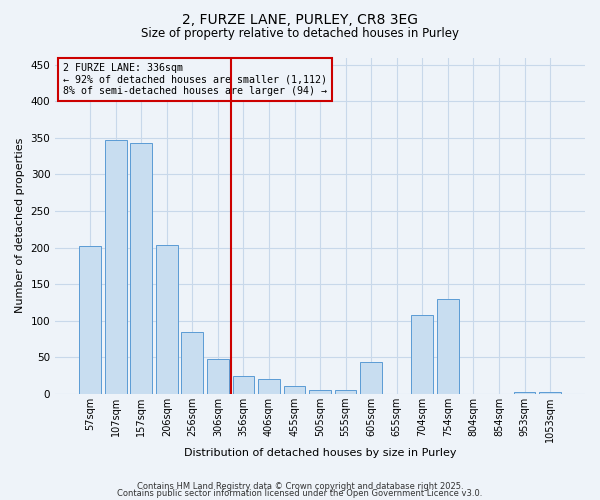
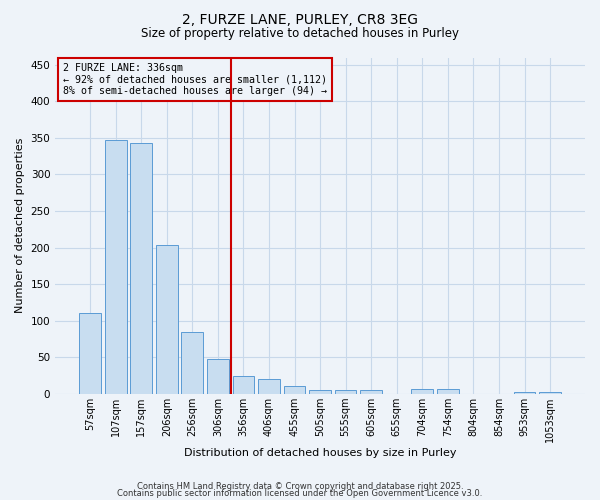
57sqm: 202 -> 111
605sqm: 44 -> 5
704sqm: 108 -> 6
754sqm: 130 -> 6
